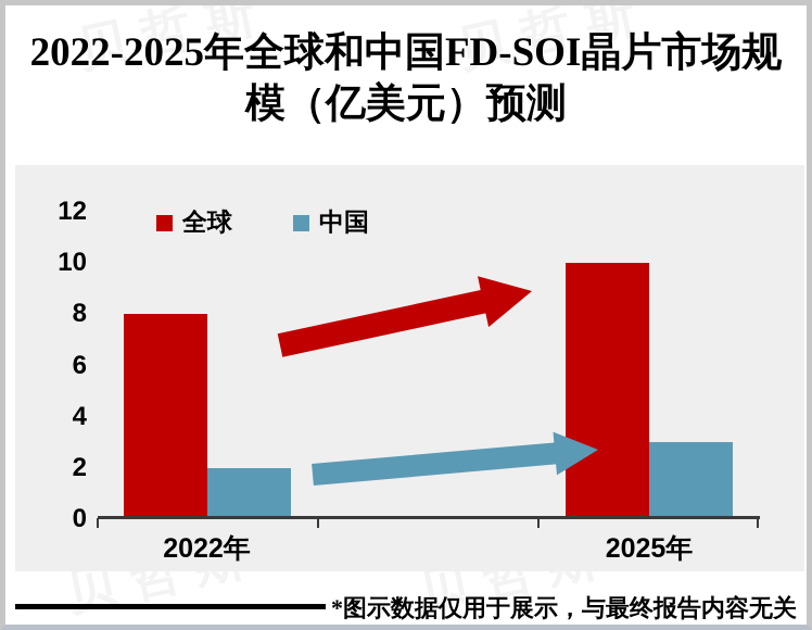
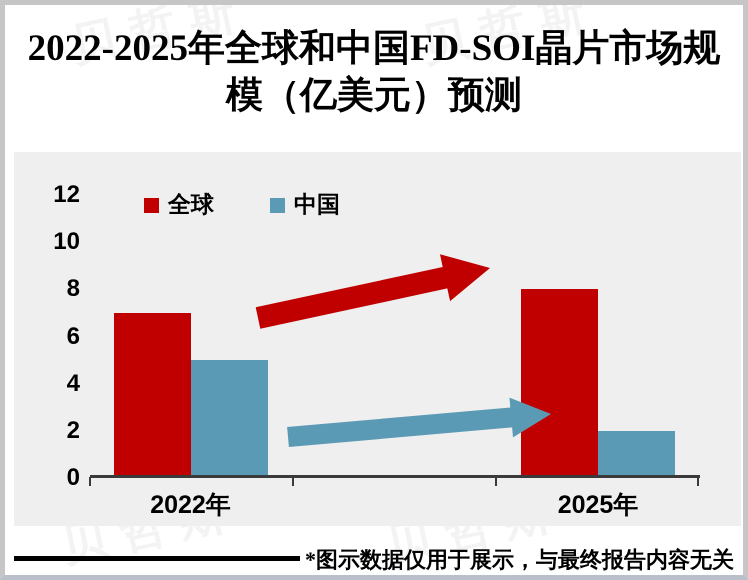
全球/2022年: 8 -> 7
中国/2022年: 2 -> 5
全球/2025年: 10 -> 8
中国/2025年: 3 -> 2
